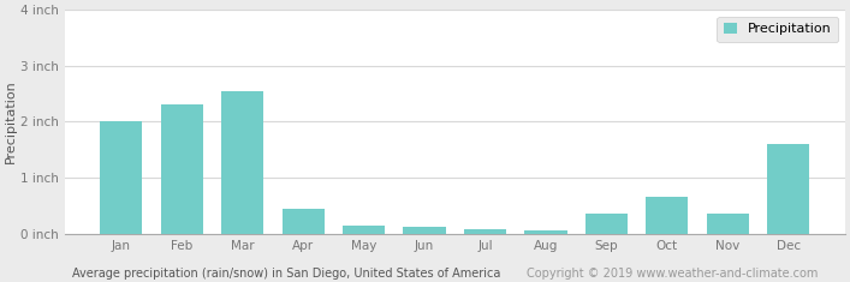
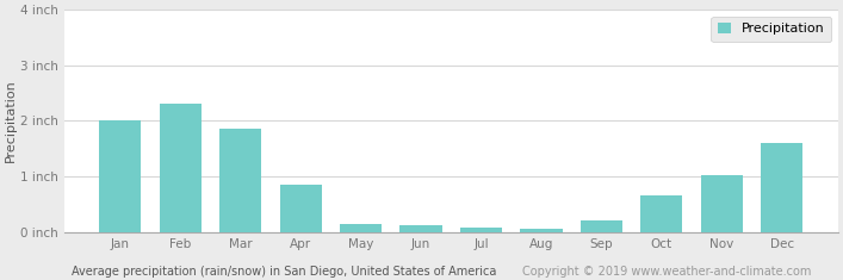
Mar: 2.55 inch -> 1.85 inch
Apr: 0.45 inch -> 0.85 inch
Sep: 0.35 inch -> 0.20 inch
Nov: 0.35 inch -> 1.02 inch
